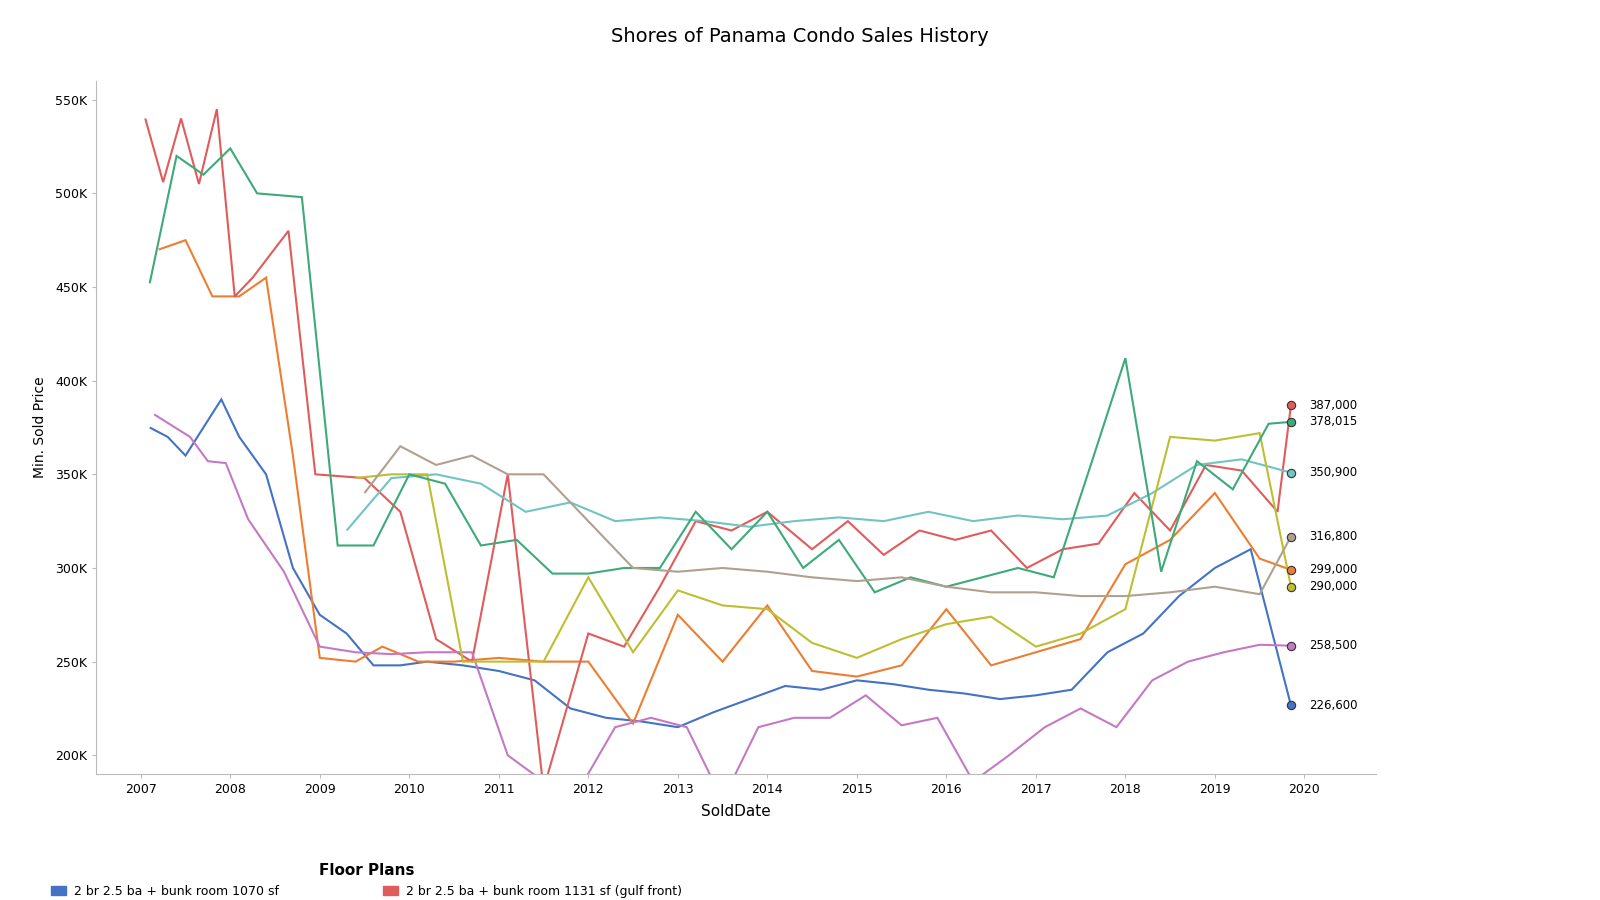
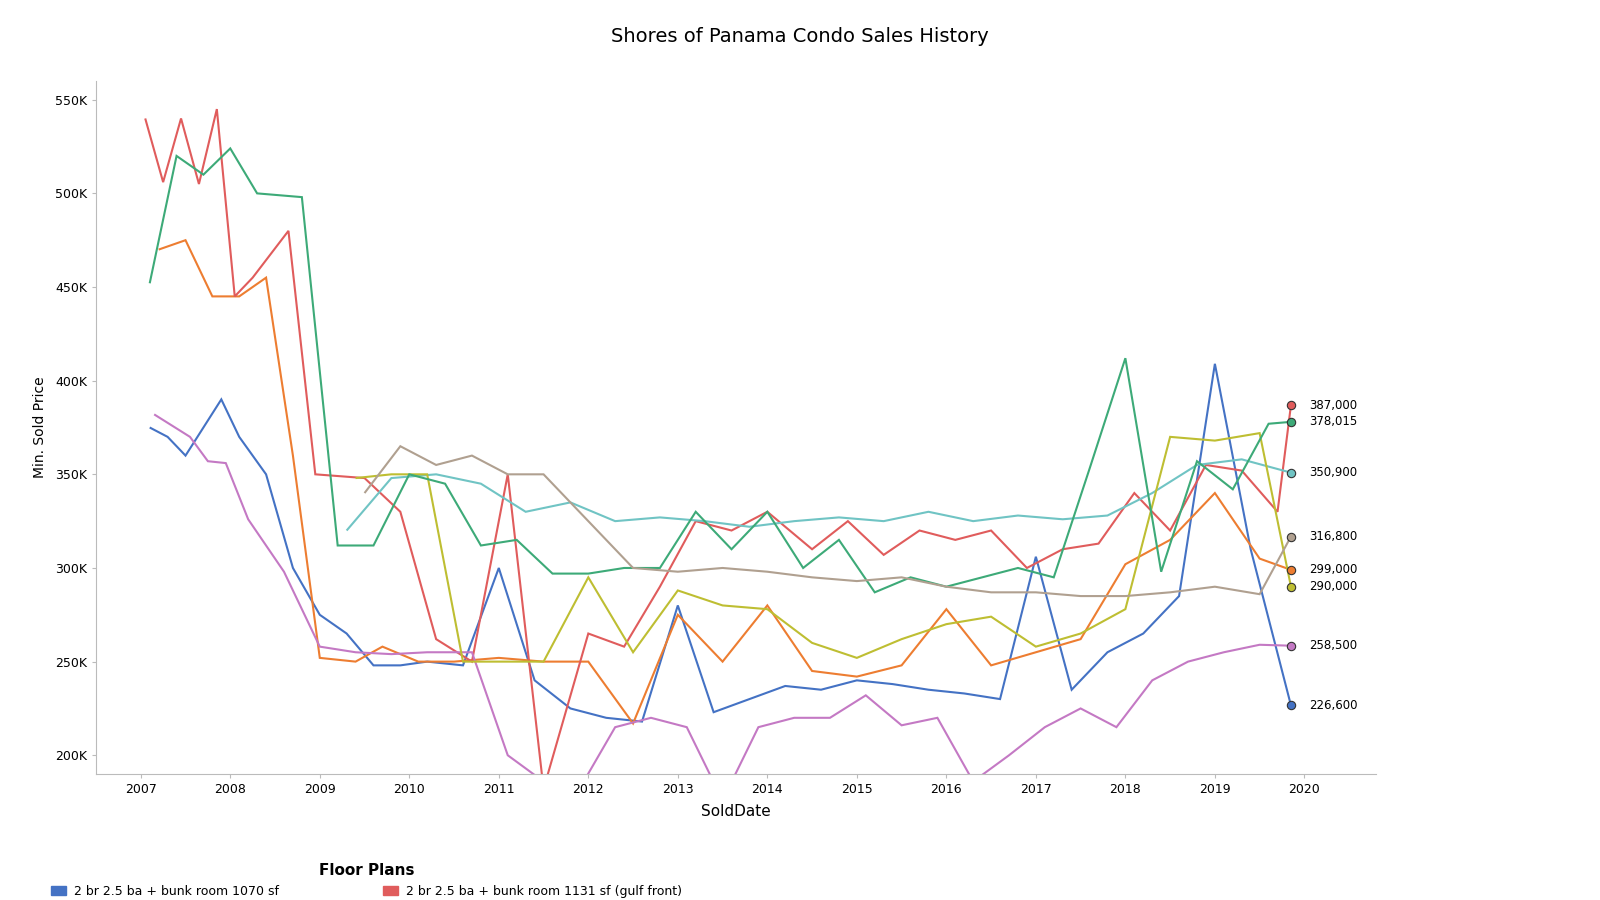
2 br 2.5 ba + bunk room 1070 sf/2011: 245K -> 300K
2 br 2.5 ba + bunk room 1070 sf/2013: 215K -> 280K
2 br 2.5 ba + bunk room 1070 sf/2017: 232K -> 306K
2 br 2.5 ba + bunk room 1070 sf/2019: 300K -> 409K
